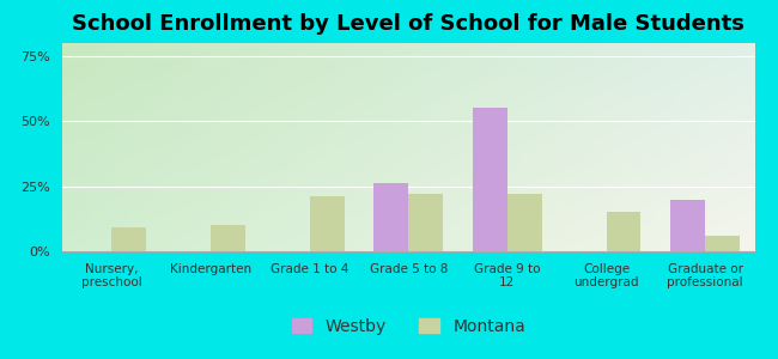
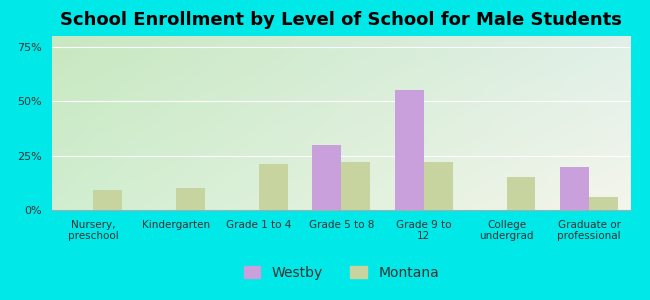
Westby/Grade 5 to 8: 26% -> 30%
